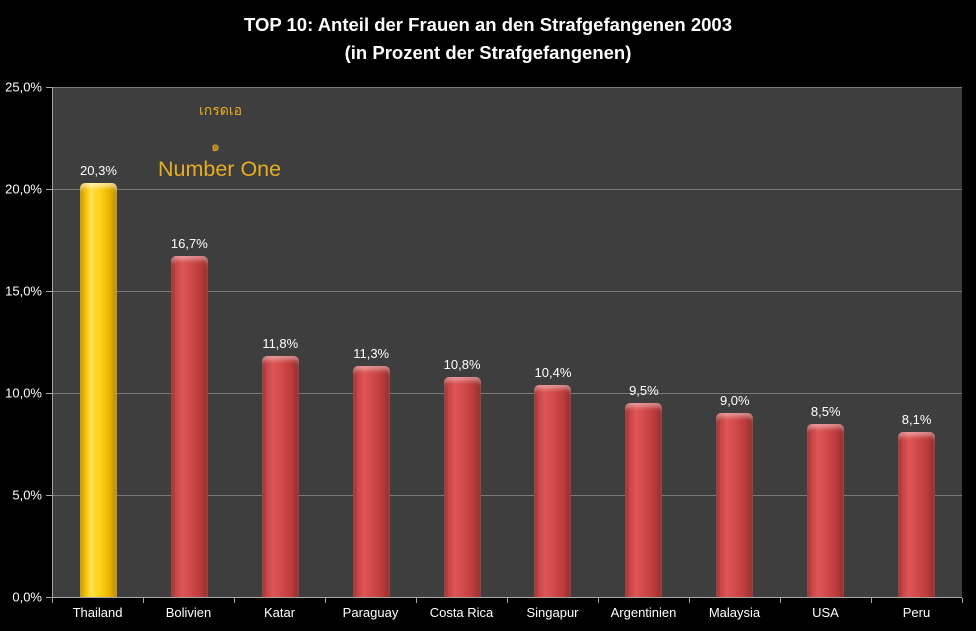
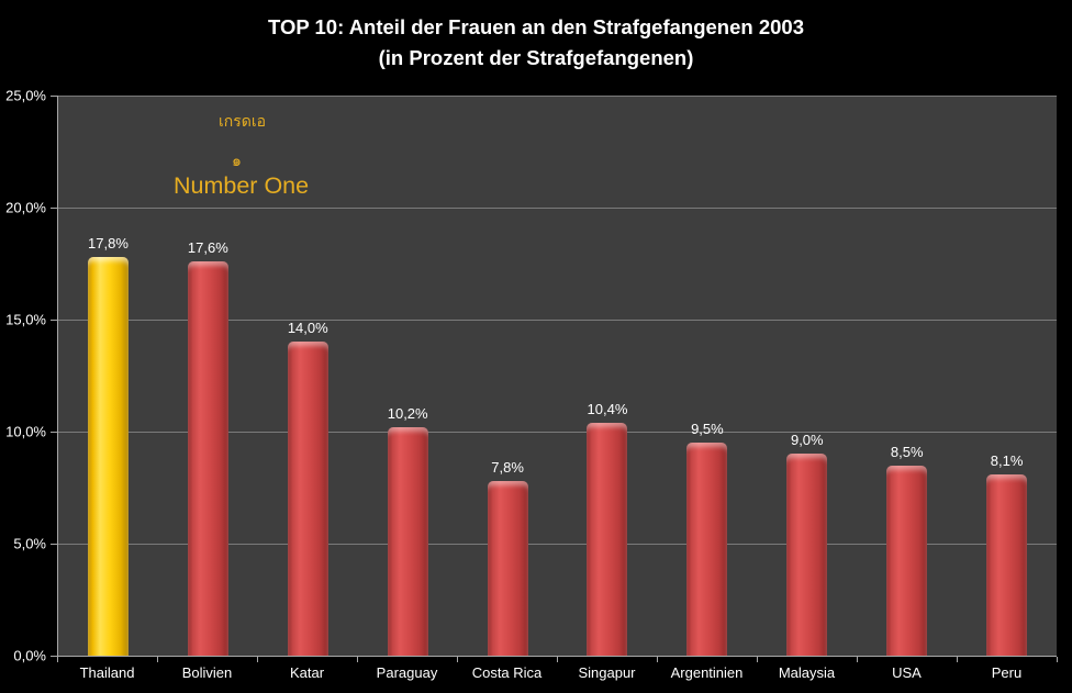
Thailand: 20,3% -> 17,8%
Bolivien: 16,7% -> 17,6%
Katar: 11,8% -> 14,0%
Paraguay: 11,3% -> 10,2%
Costa Rica: 10,8% -> 7,8%
